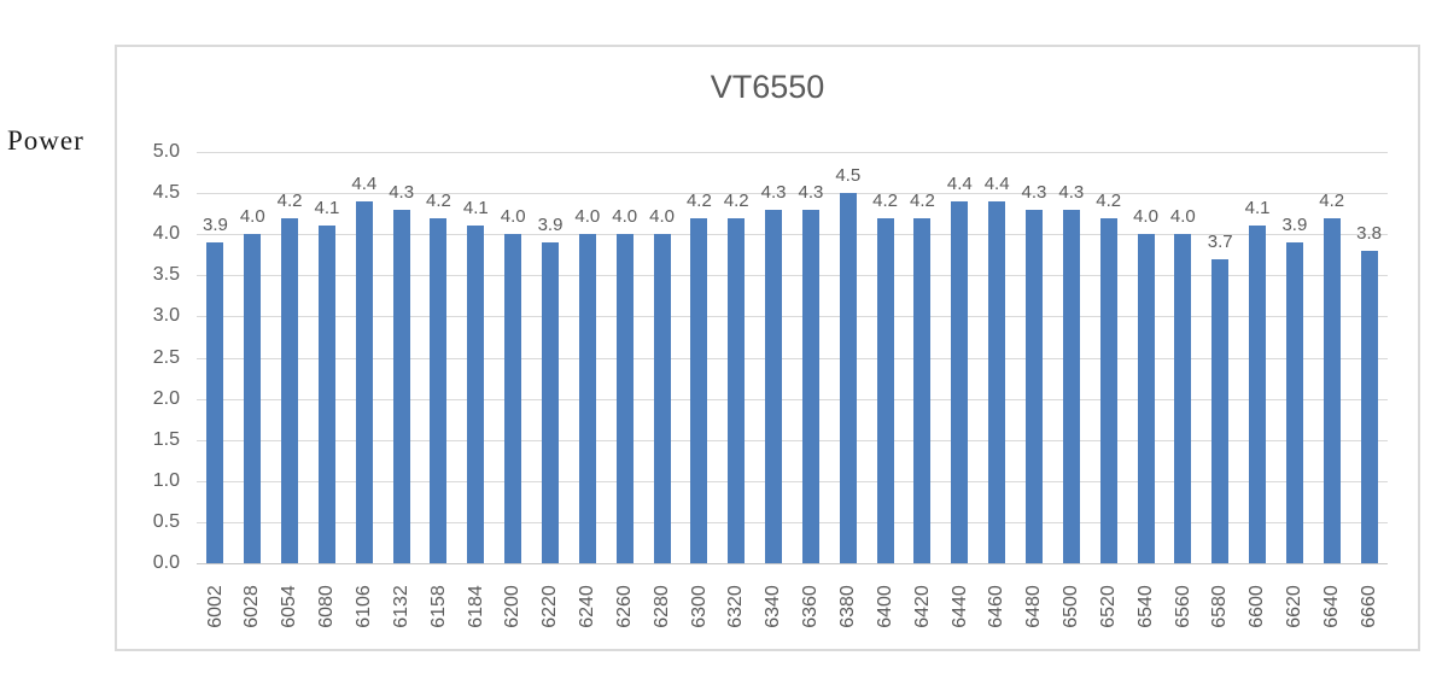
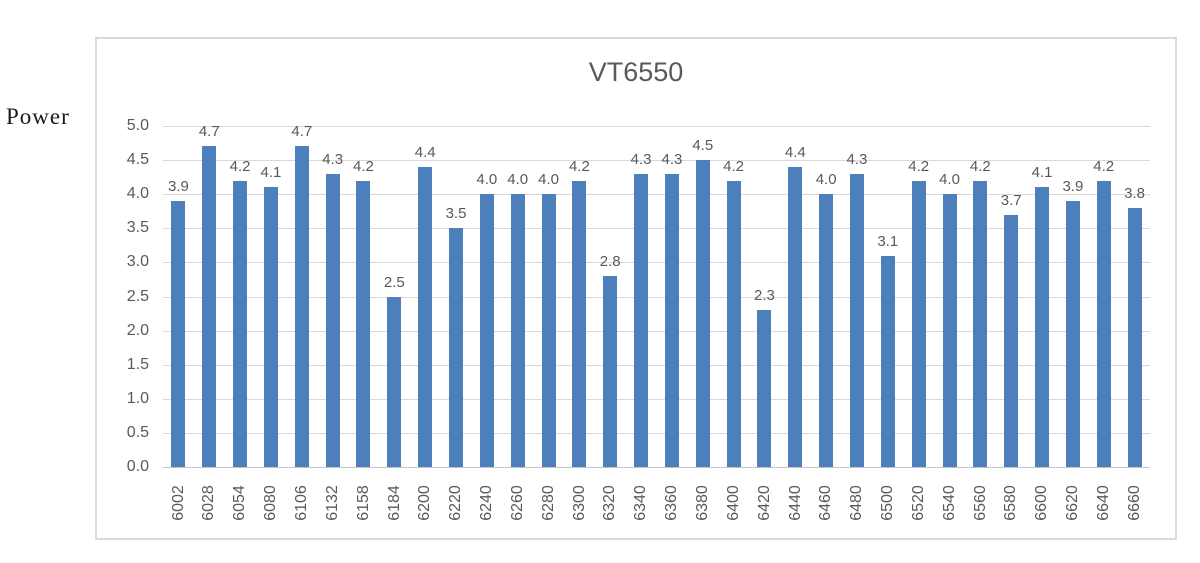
6028: 4.0 -> 4.7
6106: 4.4 -> 4.7
6184: 4.1 -> 2.5
6200: 4.0 -> 4.4
6220: 3.9 -> 3.5
6320: 4.2 -> 2.8
6420: 4.2 -> 2.3
6460: 4.4 -> 4.0
6500: 4.3 -> 3.1
6560: 4.0 -> 4.2
